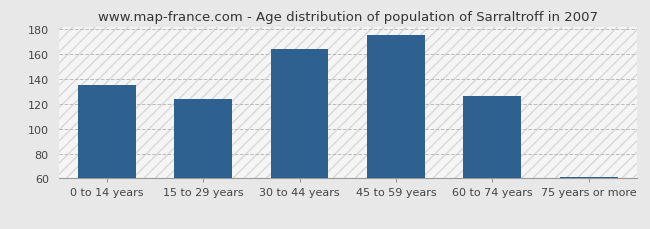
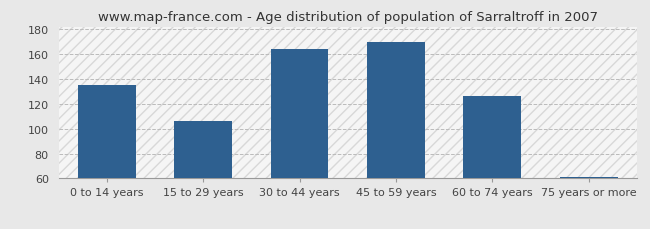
15 to 29 years: 124 -> 106
45 to 59 years: 175 -> 170
